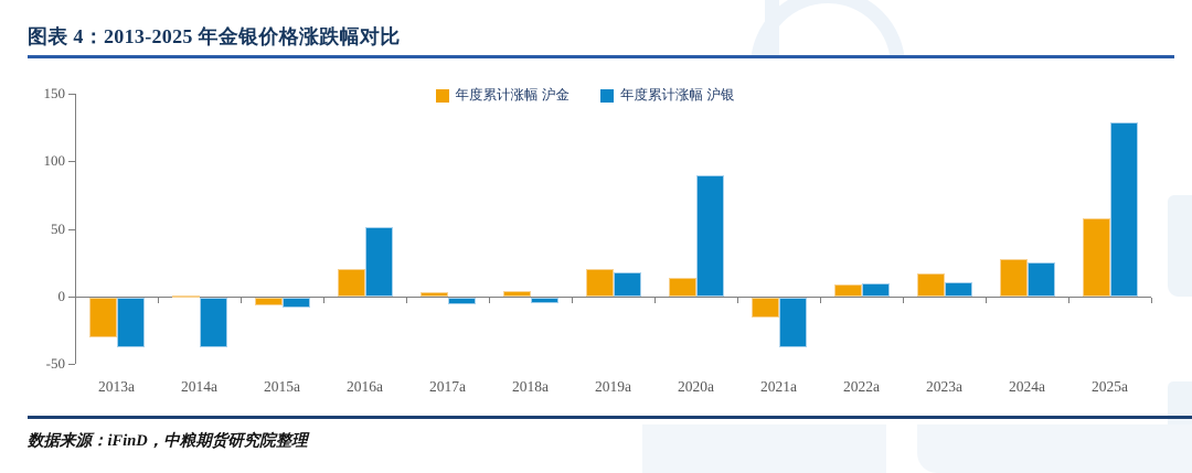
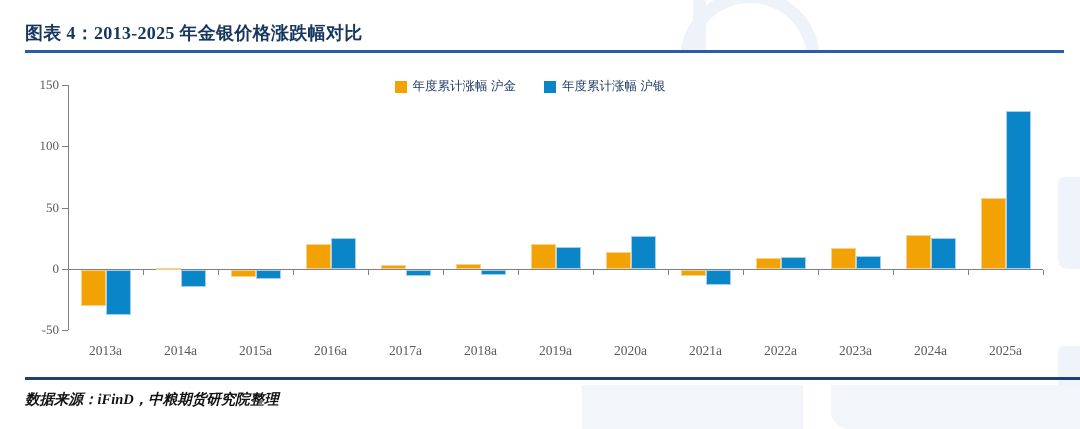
年度累计涨幅 沪银/2014a: -37 -> -14
年度累计涨幅 沪银/2016a: 51 -> 25
年度累计涨幅 沪银/2020a: 90 -> 27
年度累计涨幅 沪金/2021a: -15 -> -5
年度累计涨幅 沪银/2021a: -37 -> -12
